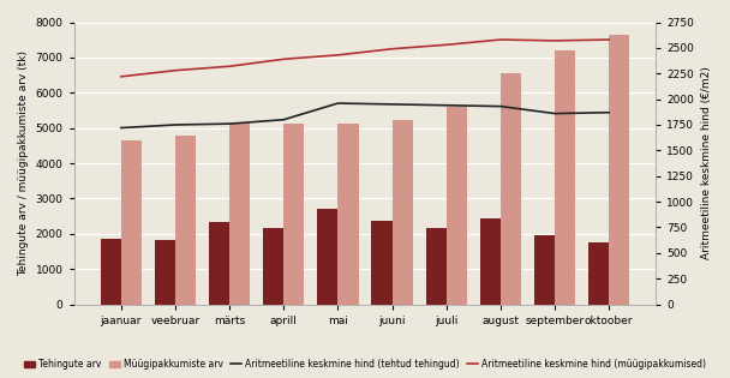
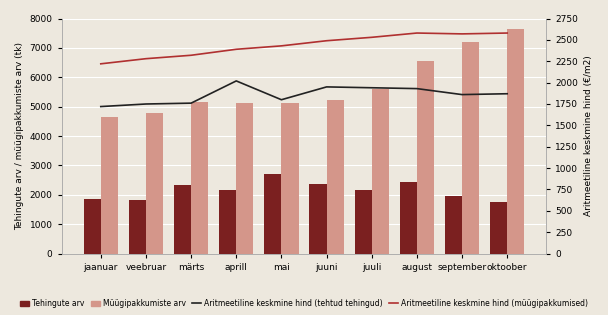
Aritmeetiline keskmine hind (tehtud tehingud)/aprill: 1800 -> 2020
Aritmeetiline keskmine hind (tehtud tehingud)/mai: 1960 -> 1800
